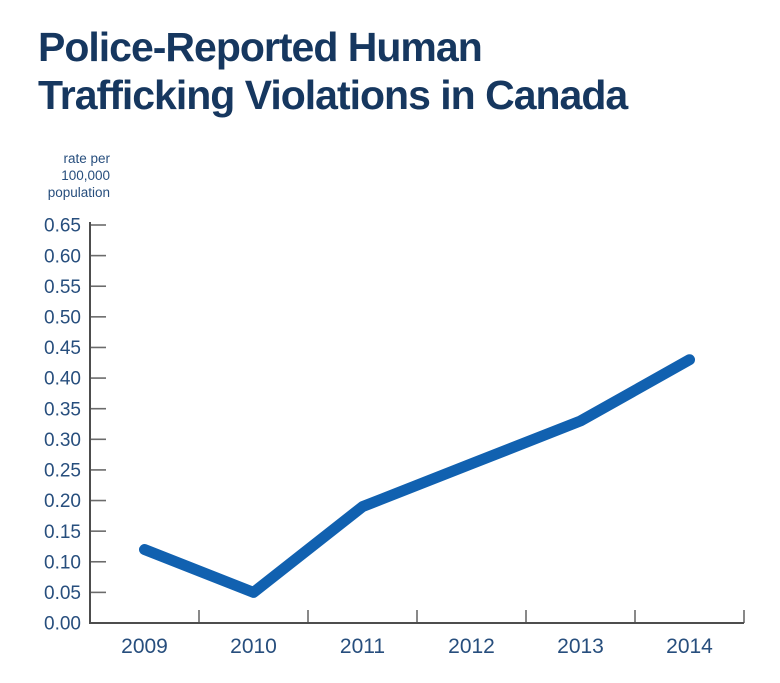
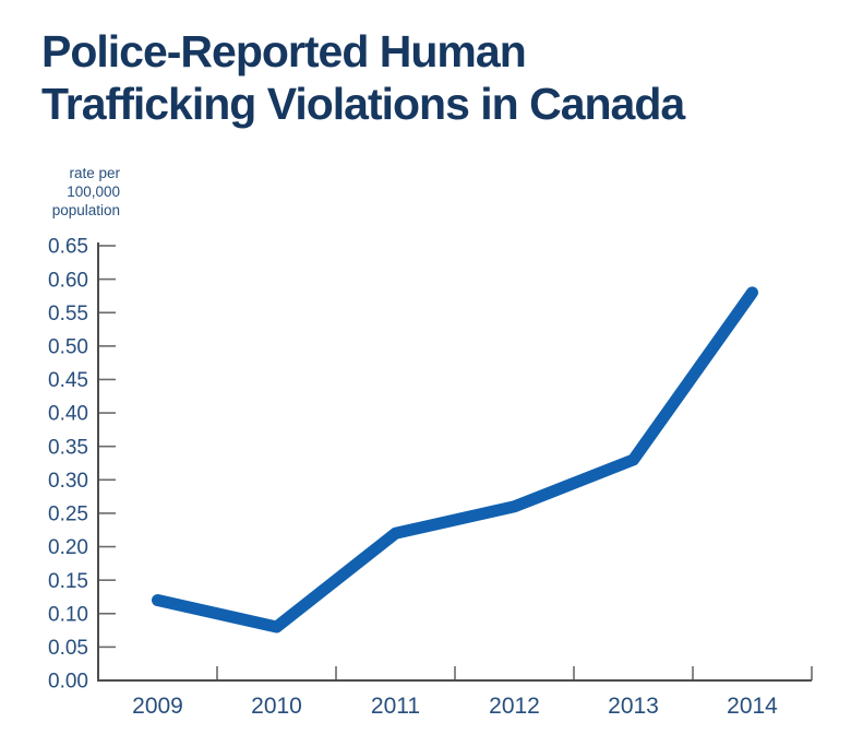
2010: 0.05 -> 0.08
2011: 0.19 -> 0.22
2014: 0.43 -> 0.58
